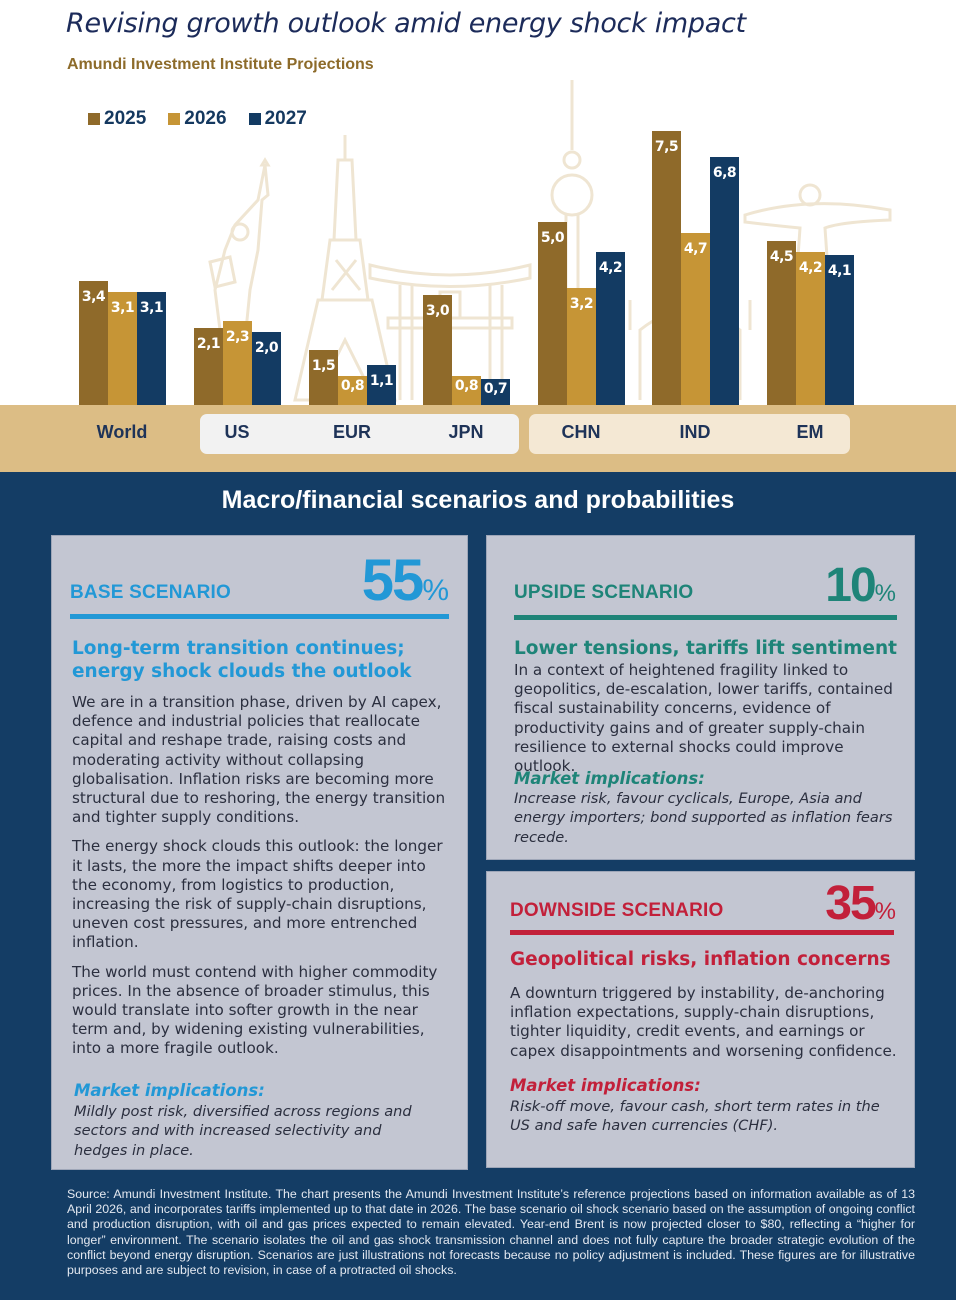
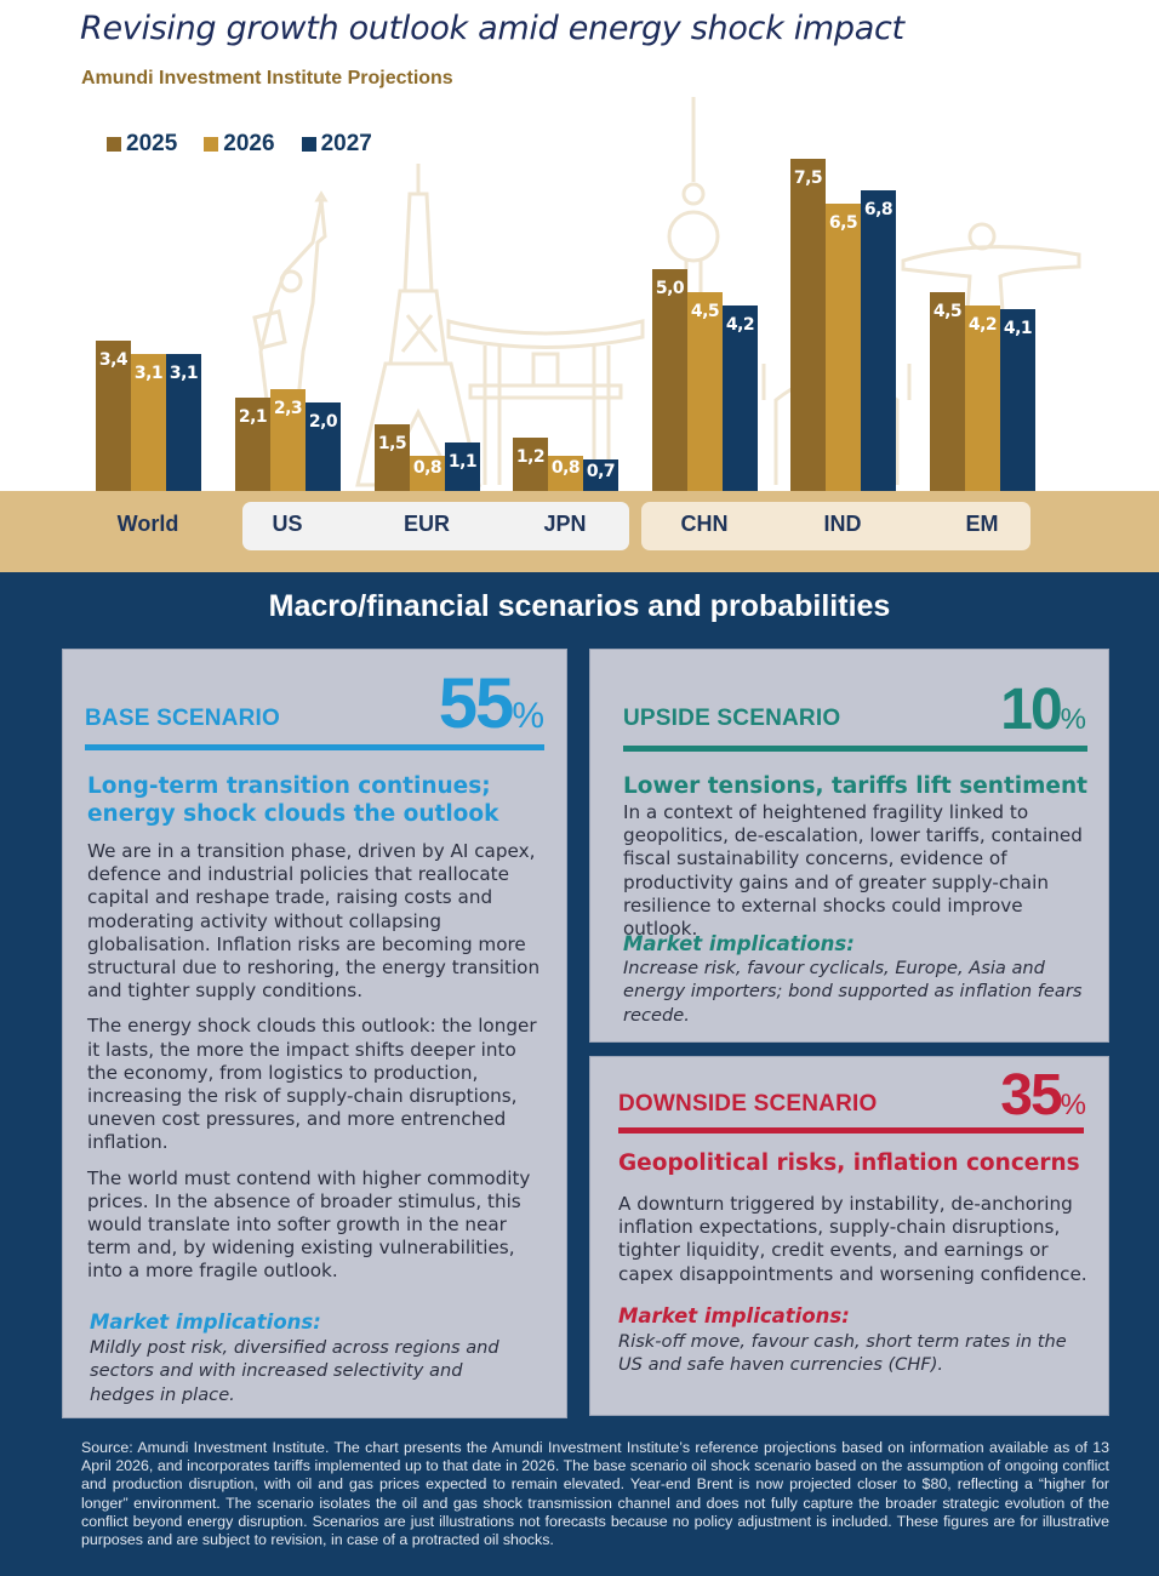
2025/JPN: 3,0 -> 1,2
2026/CHN: 3,2 -> 4,5
2026/IND: 4,7 -> 6,5
